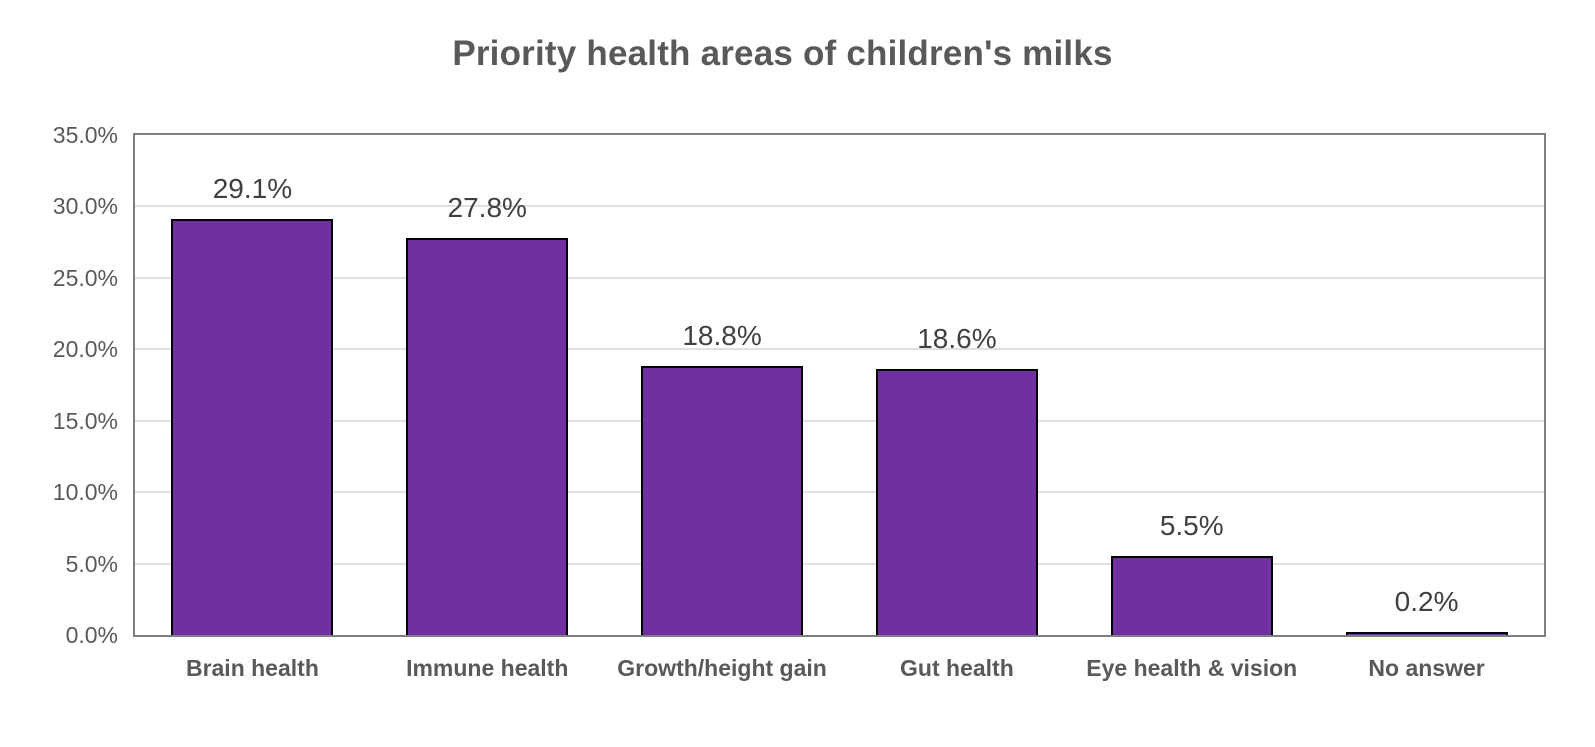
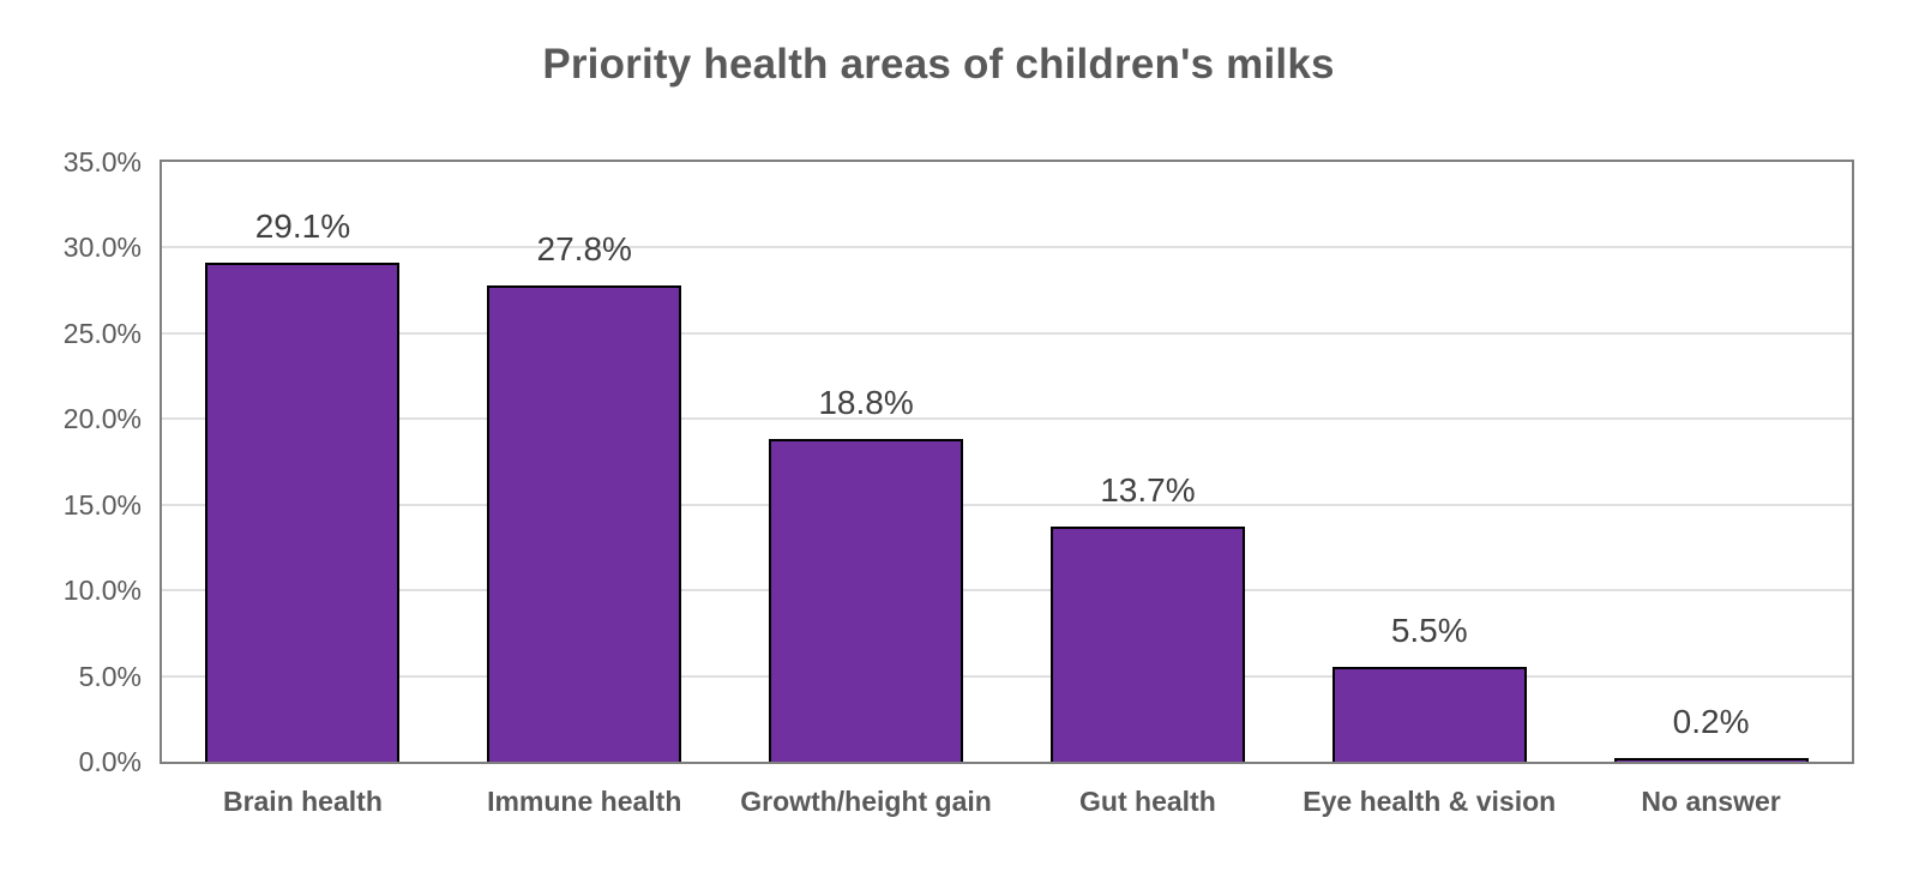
Gut health: 18.6% -> 13.7%
